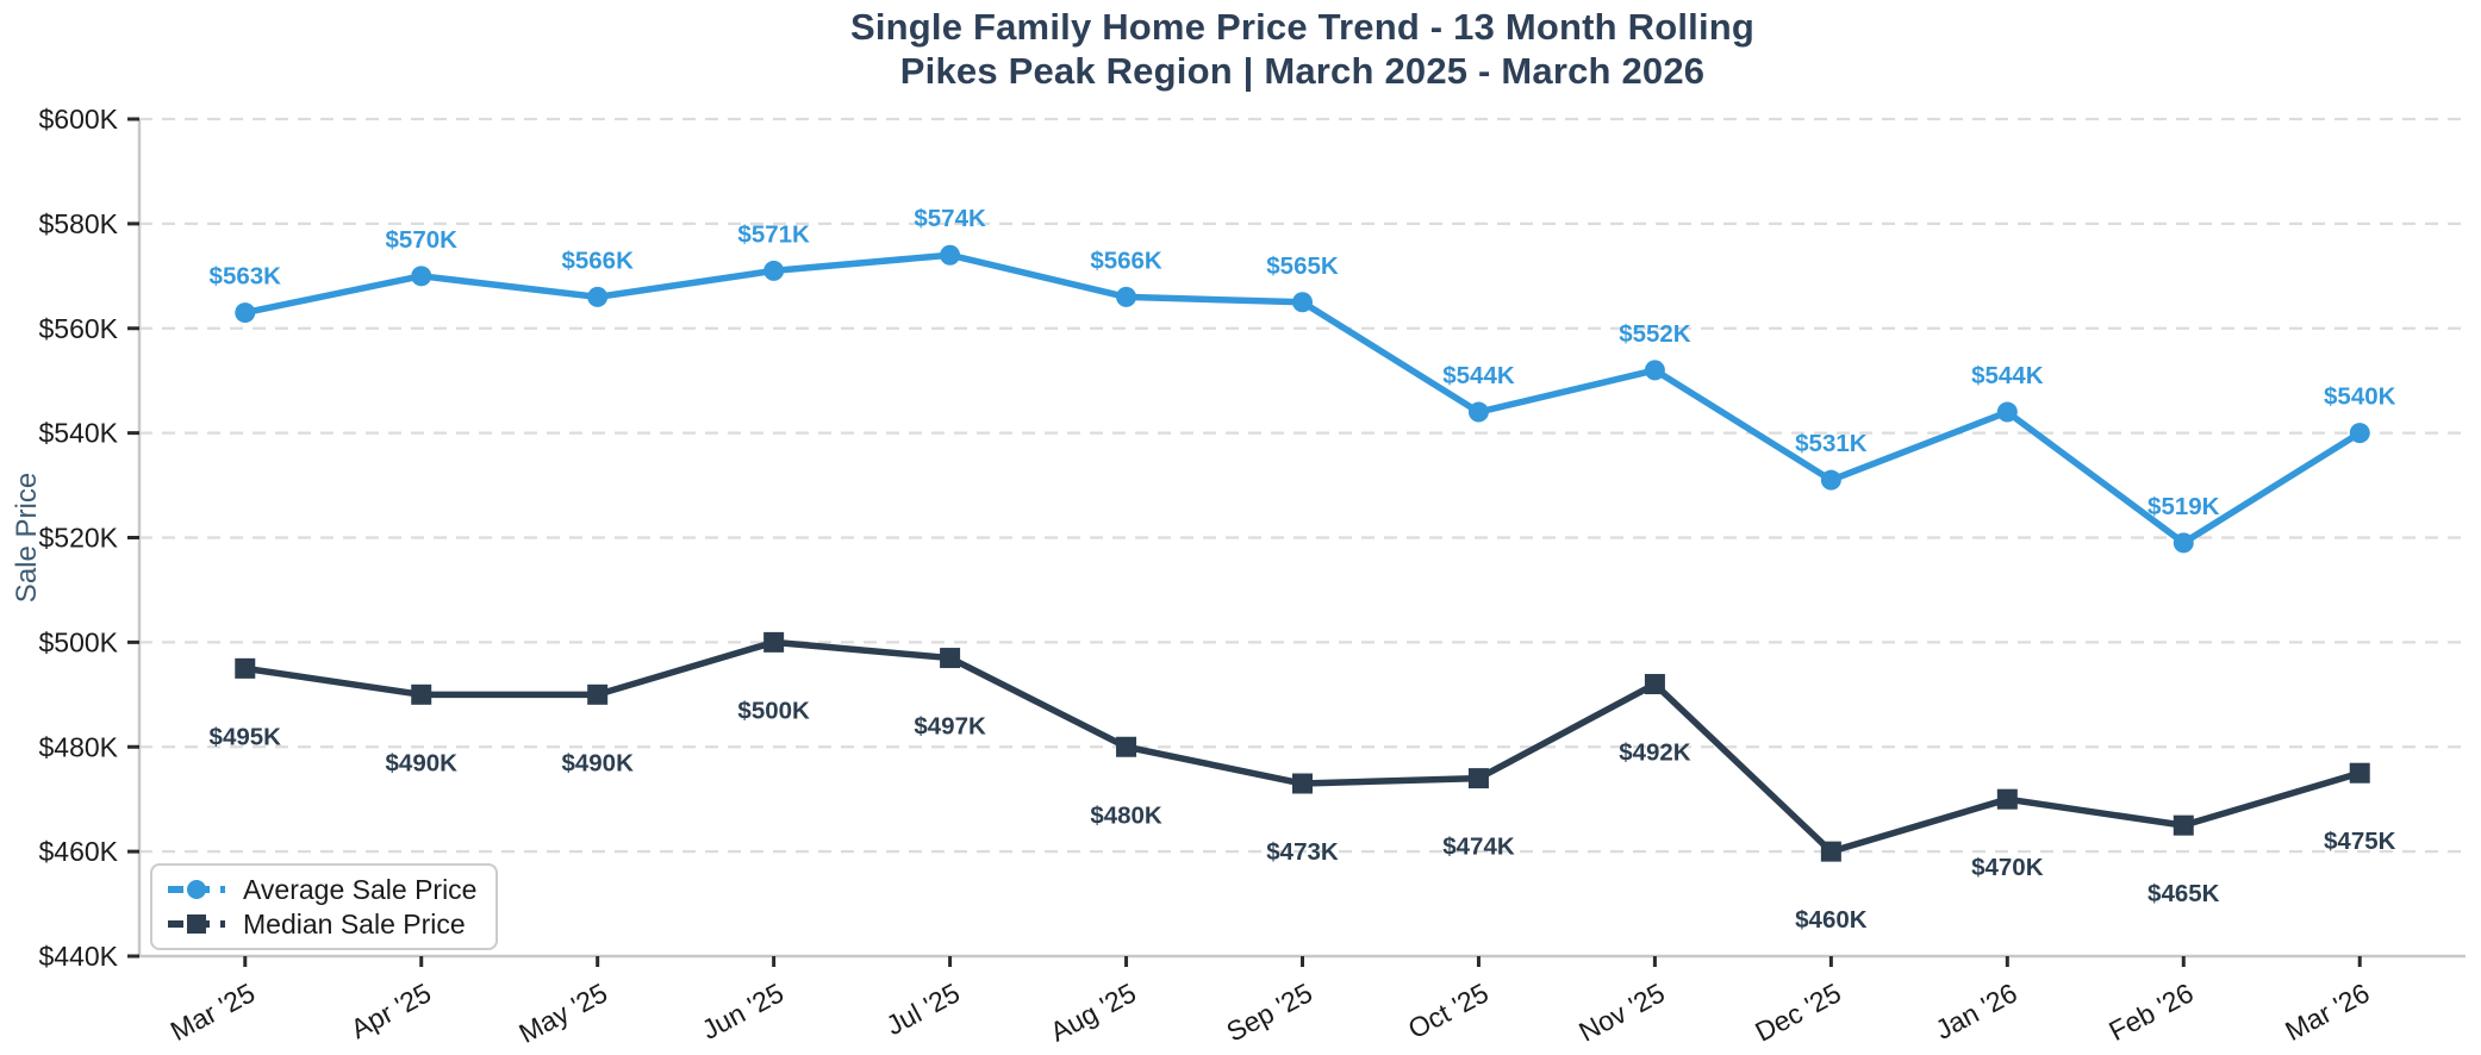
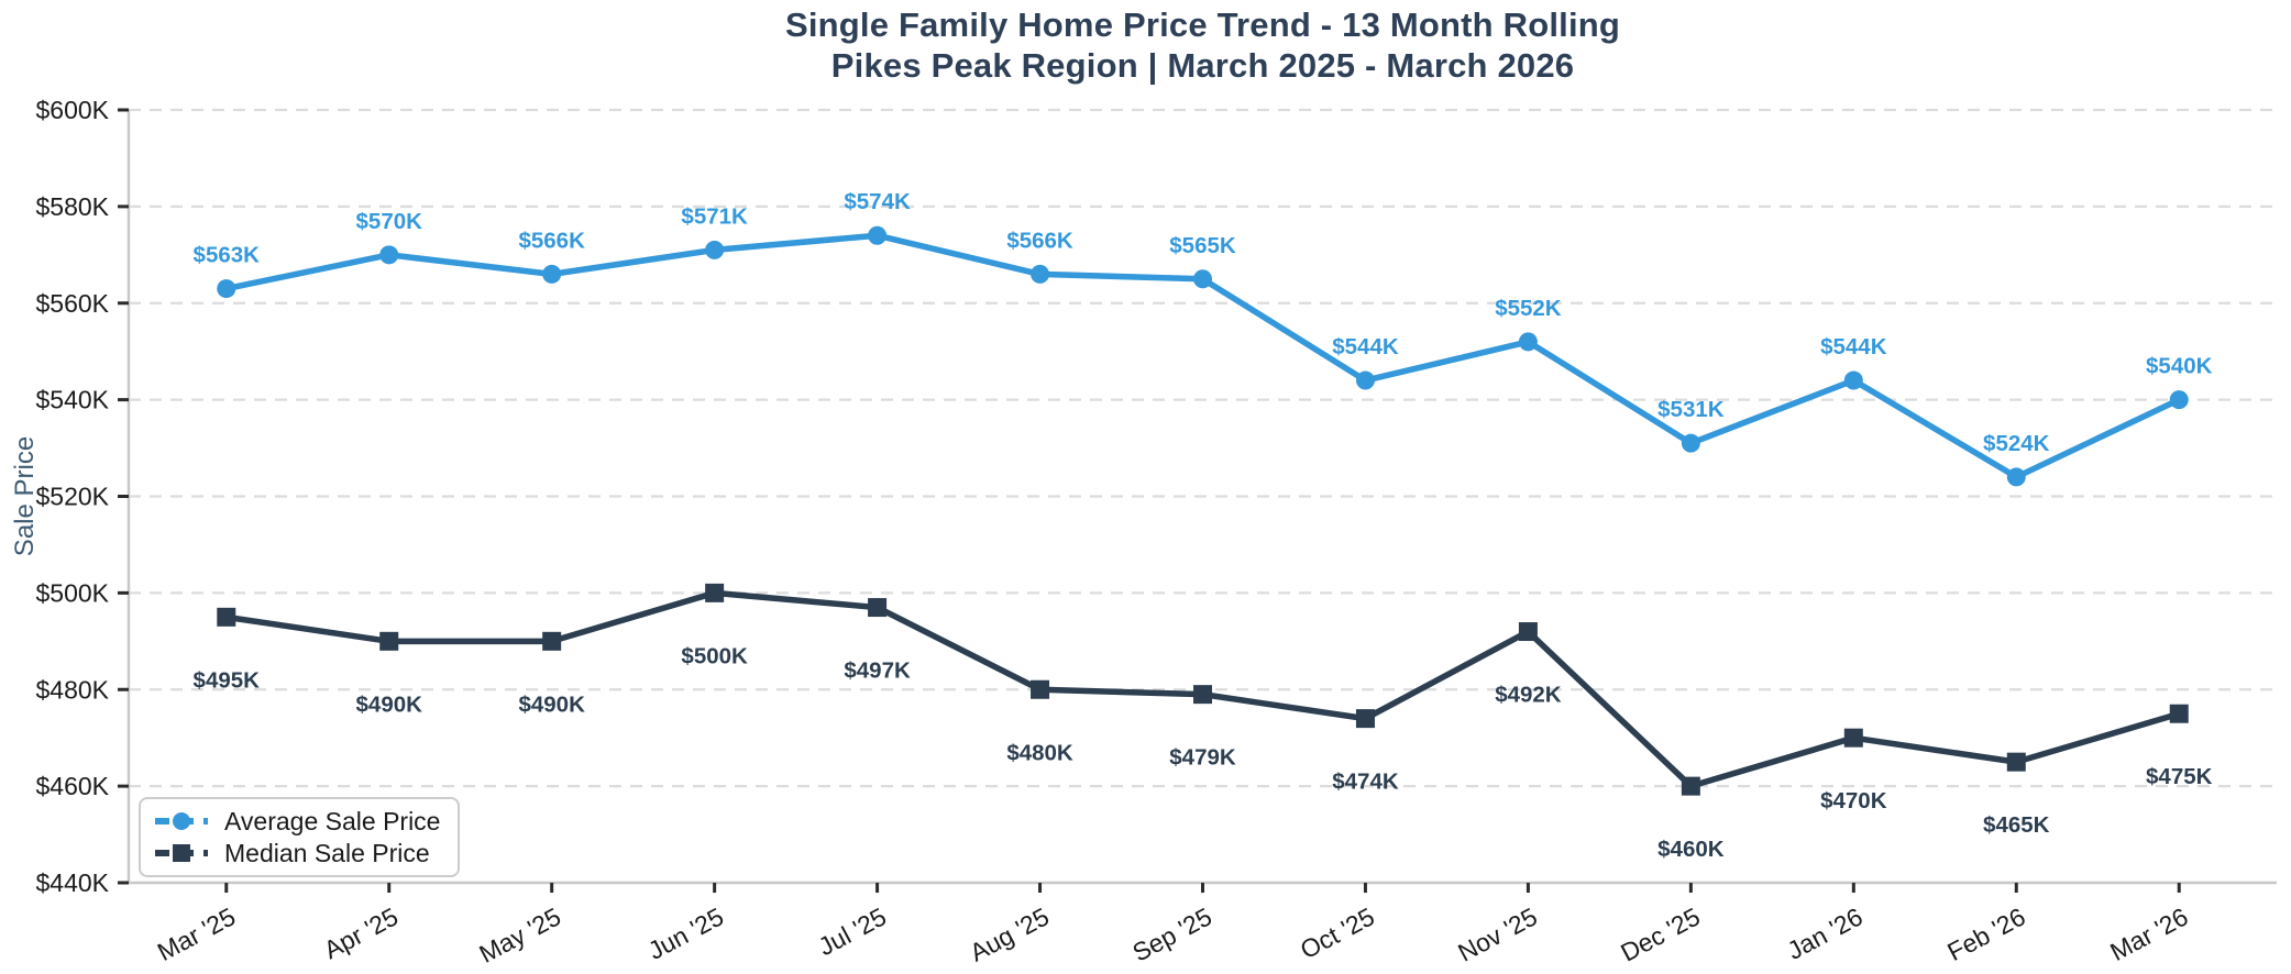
Median Sale Price/Sep '25: $473K -> $479K
Average Sale Price/Feb '26: $519K -> $524K
